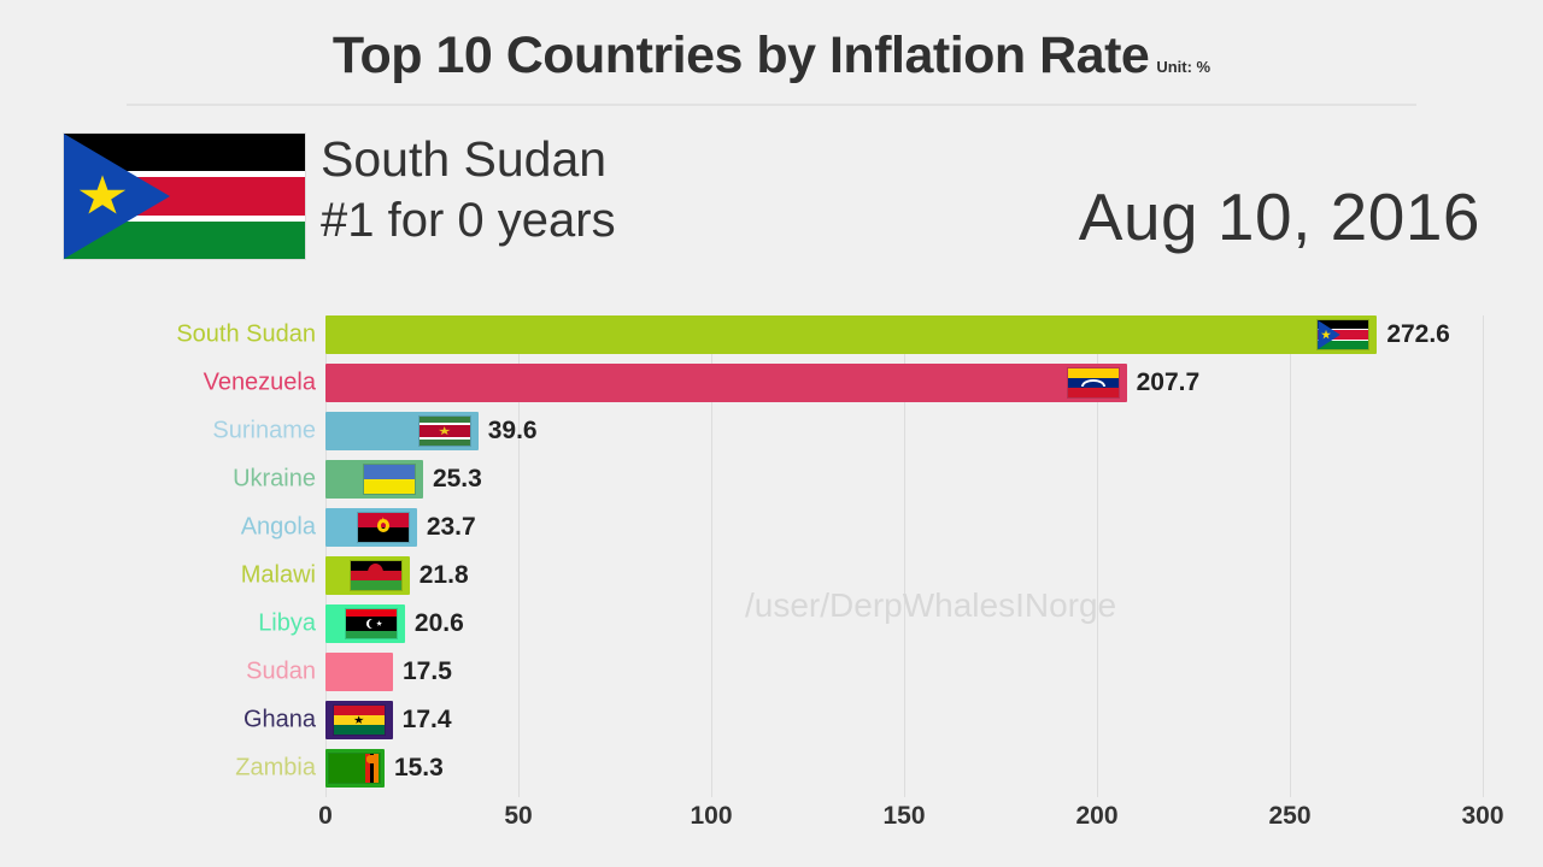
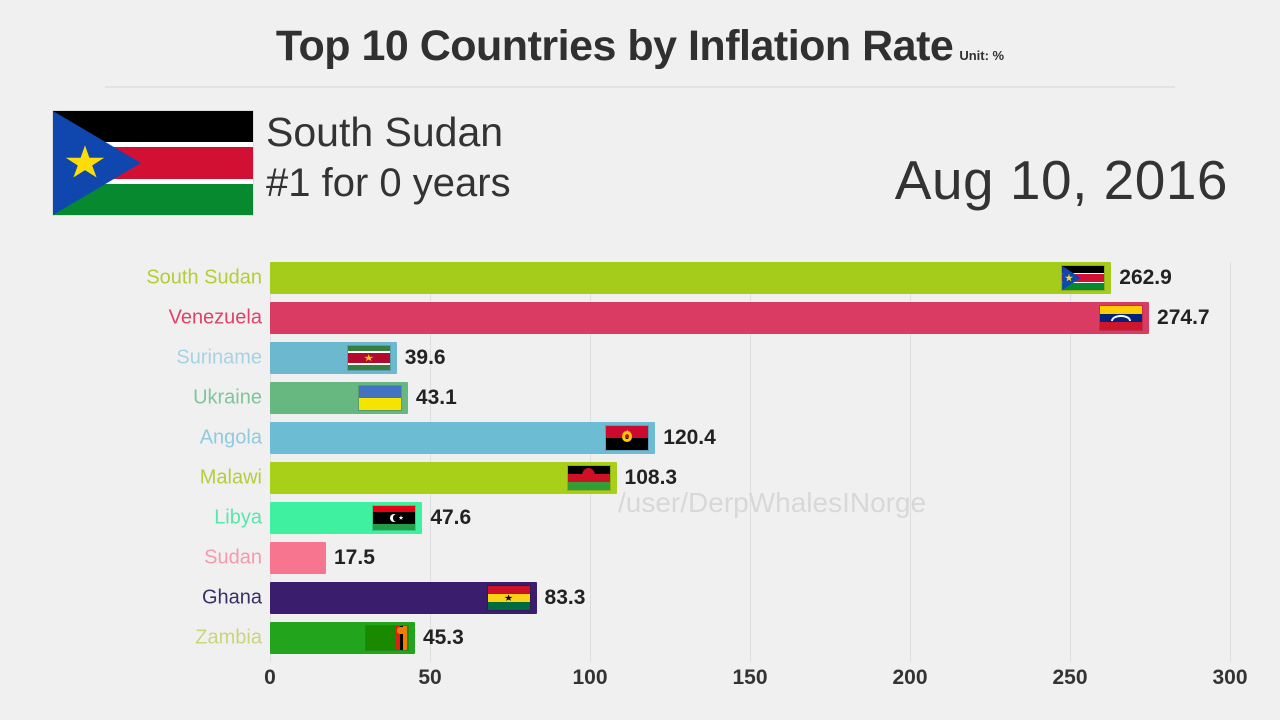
South Sudan: 272.6 -> 262.9
Venezuela: 207.7 -> 274.7
Ukraine: 25.3 -> 43.1
Angola: 23.7 -> 120.4
Malawi: 21.8 -> 108.3
Libya: 20.6 -> 47.6
Ghana: 17.4 -> 83.3
Zambia: 15.3 -> 45.3
